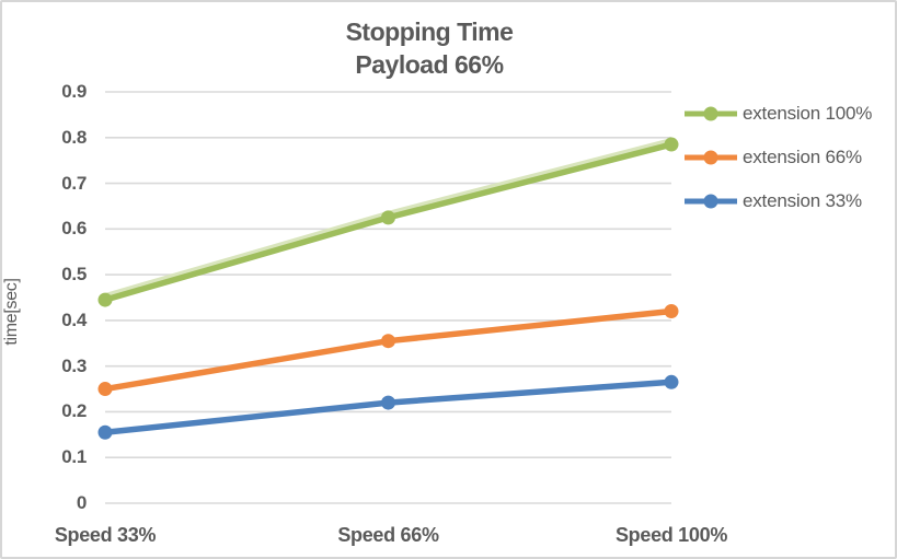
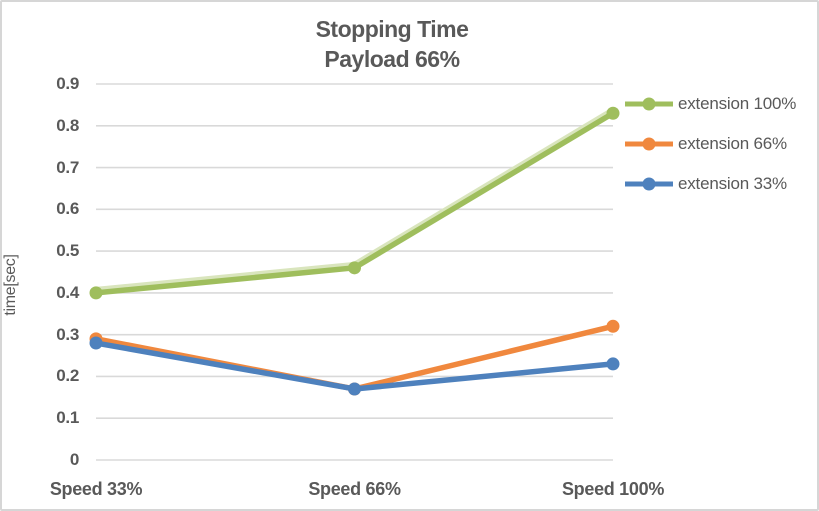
extension 100%/Speed 33%: 0.45 -> 0.40
extension 66%/Speed 33%: 0.25 -> 0.29
extension 33%/Speed 33%: 0.15 -> 0.28
extension 100%/Speed 66%: 0.62 -> 0.46
extension 66%/Speed 66%: 0.35 -> 0.17
extension 33%/Speed 66%: 0.22 -> 0.17
extension 100%/Speed 100%: 0.79 -> 0.83
extension 66%/Speed 100%: 0.42 -> 0.32
extension 33%/Speed 100%: 0.27 -> 0.23
